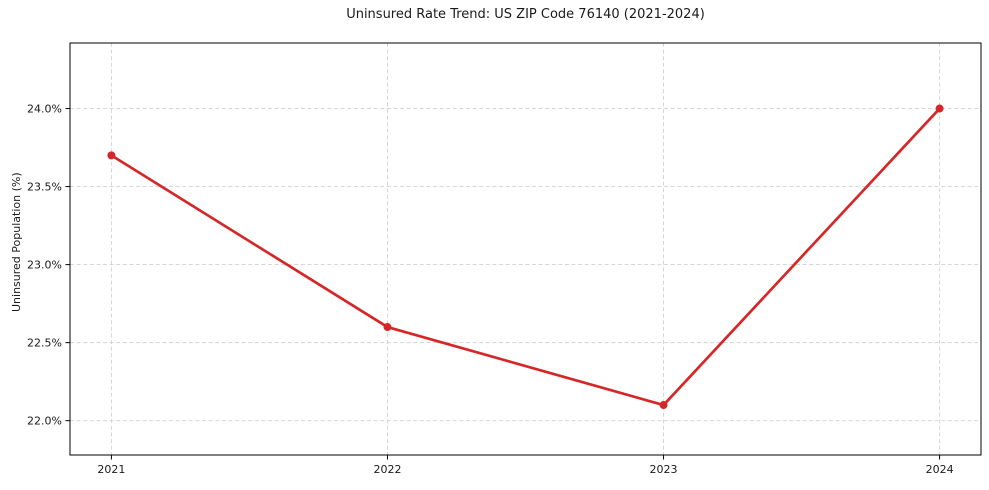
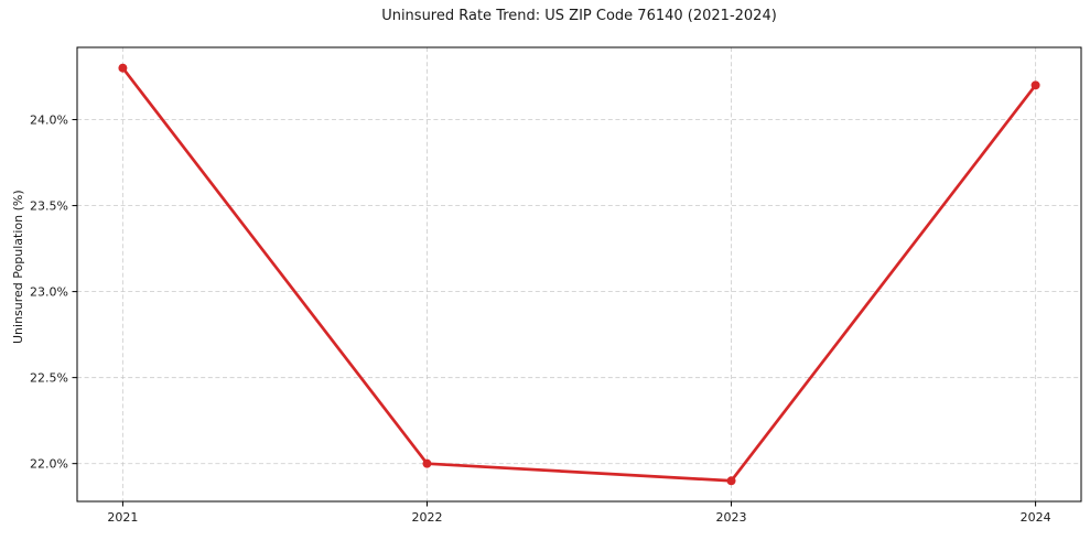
2021: 23.7% -> 24.3%
2022: 22.6% -> 22.0%
2023: 22.1% -> 21.9%
2024: 24.0% -> 24.2%
